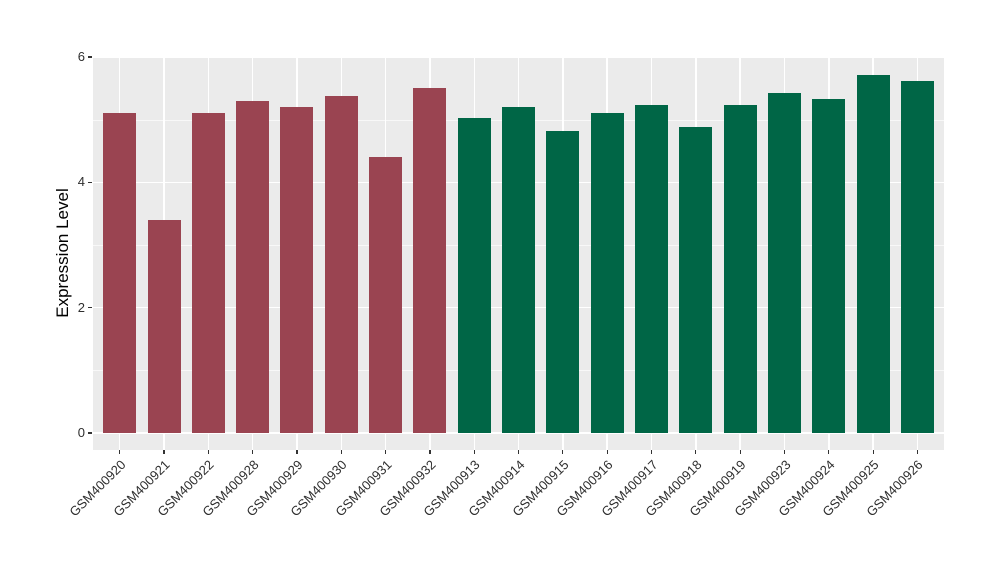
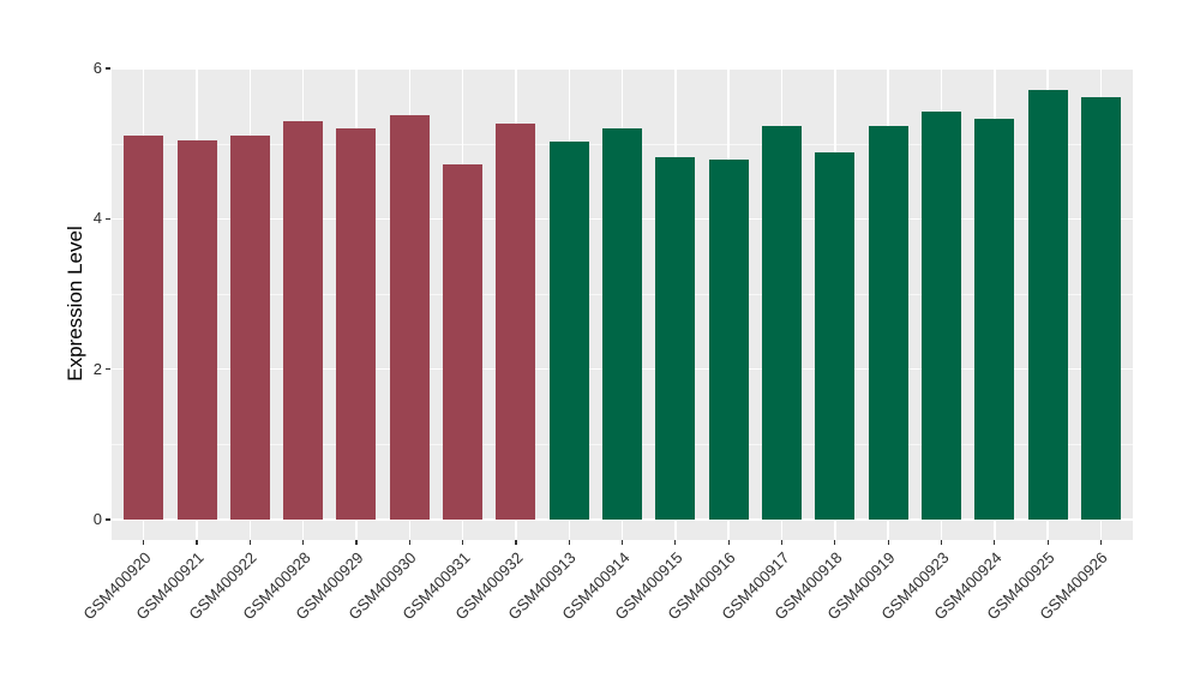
GSM400921: 3.4 -> 5.0
GSM400931: 4.4 -> 4.7
GSM400932: 5.5 -> 5.3
GSM400916: 5.1 -> 4.8
